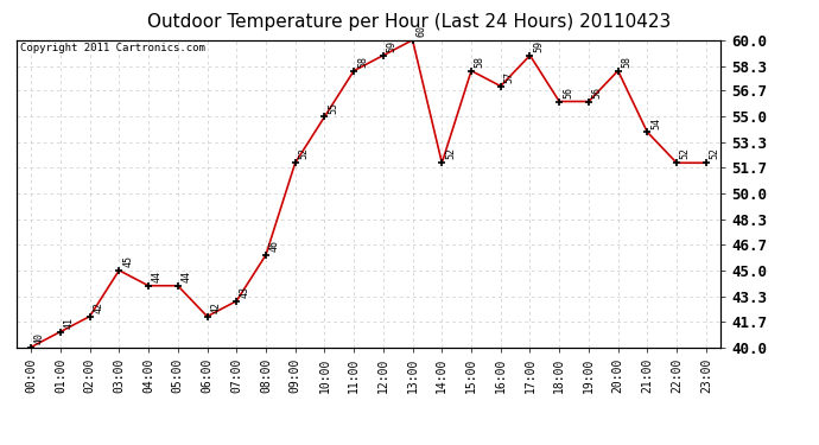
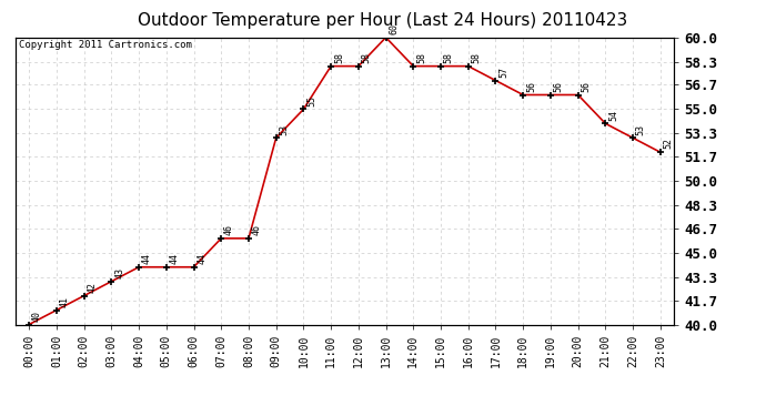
03:00: 45 -> 43
06:00: 42 -> 44
07:00: 43 -> 46
09:00: 52 -> 53
12:00: 59 -> 58
14:00: 52 -> 58
16:00: 57 -> 58
17:00: 59 -> 57
20:00: 58 -> 56
22:00: 52 -> 53
